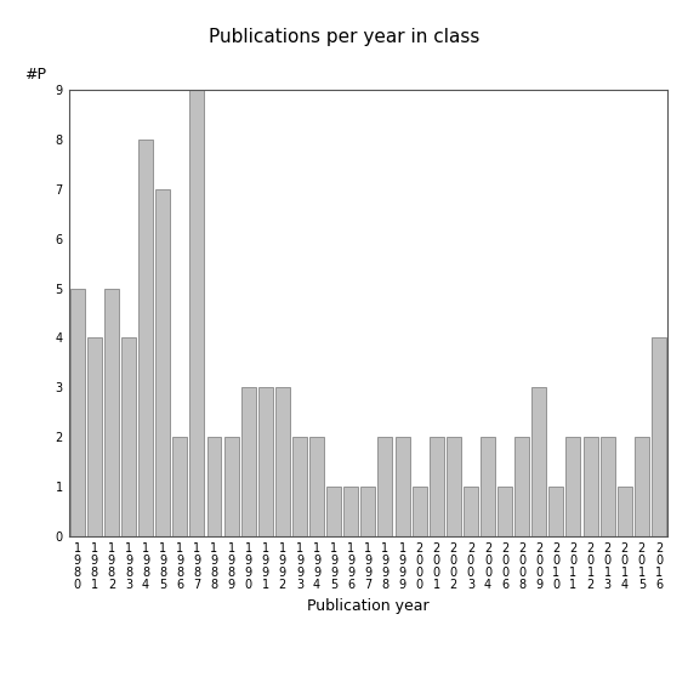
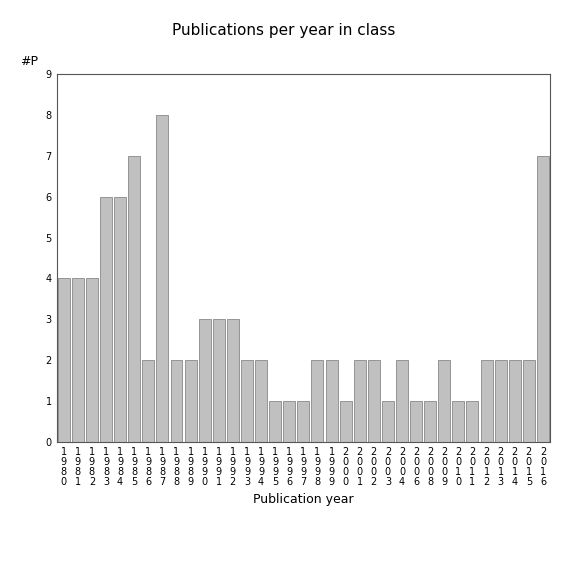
1 9 8 0: 5 -> 4
1 9 8 2: 5 -> 4
1 9 8 3: 4 -> 6
1 9 8 4: 8 -> 6
1 9 8 7: 9 -> 8
2 0 0 8: 2 -> 1
2 0 0 9: 3 -> 2
2 0 1 1: 2 -> 1
2 0 1 4: 1 -> 2
2 0 1 6: 4 -> 7
